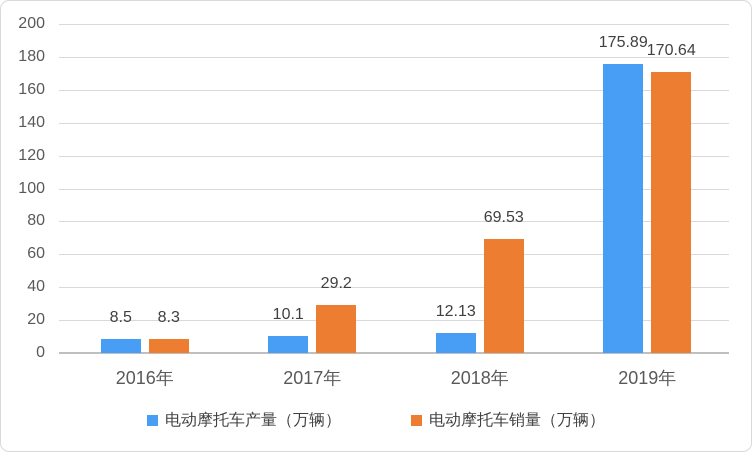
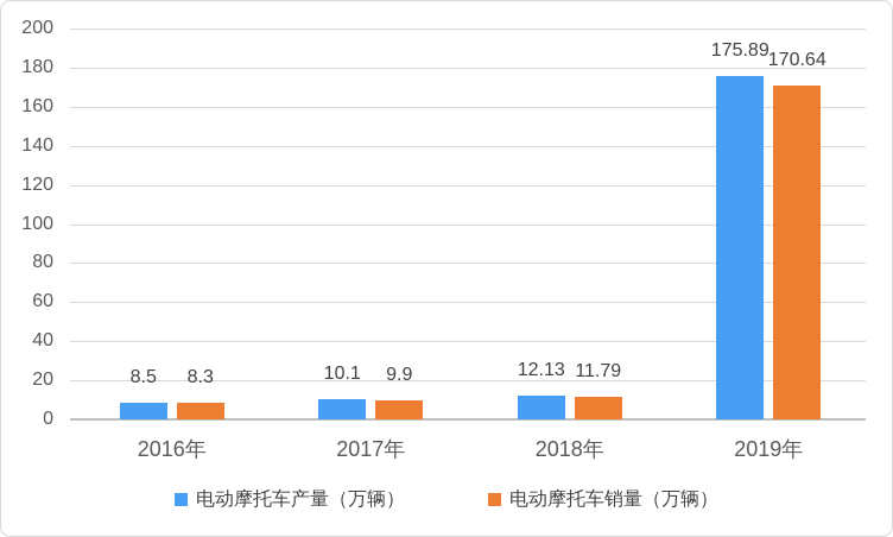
电动摩托车销量（万辆）/2017年: 29.2 -> 9.9
电动摩托车销量（万辆）/2018年: 69.53 -> 11.79
